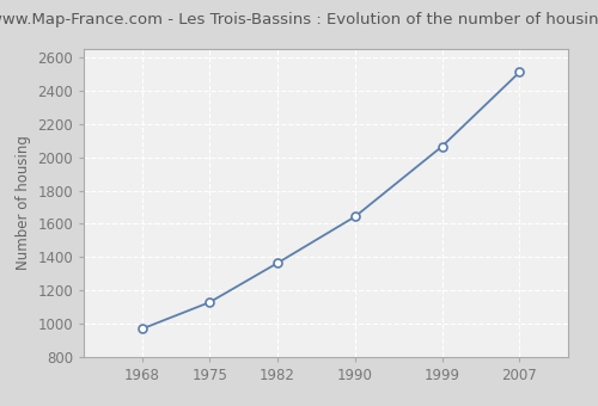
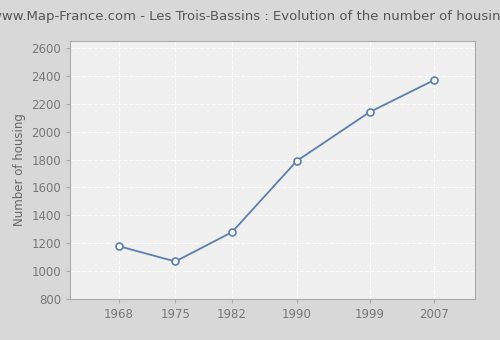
1968: 970 -> 1180
1975: 1130 -> 1070
1982: 1360 -> 1280
1990: 1640 -> 1790
1999: 2060 -> 2140
2007: 2510 -> 2370
